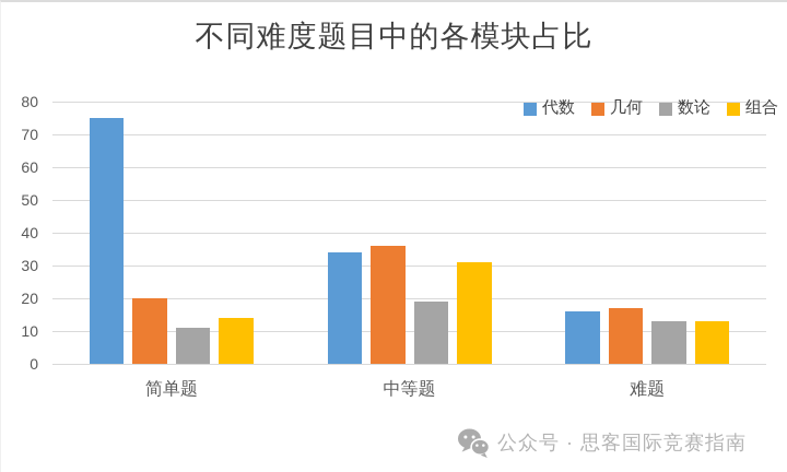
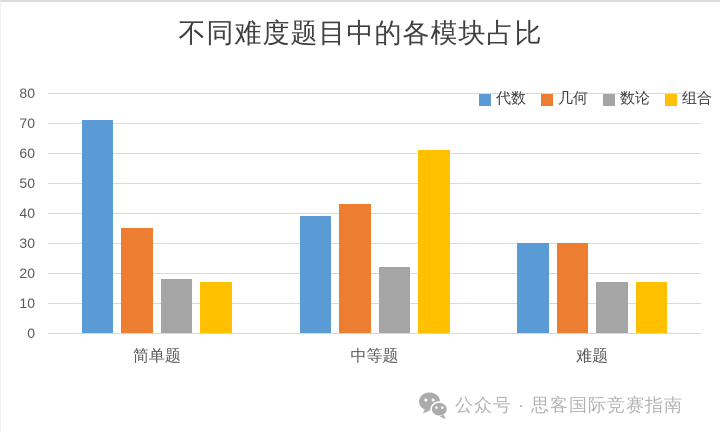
代数/简单题: 75 -> 71
几何/简单题: 20 -> 35
数论/简单题: 11 -> 18
组合/简单题: 14 -> 17
代数/中等题: 34 -> 39
几何/中等题: 36 -> 43
数论/中等题: 19 -> 22
组合/中等题: 31 -> 61
代数/难题: 16 -> 30
几何/难题: 17 -> 30
数论/难题: 13 -> 17
组合/难题: 13 -> 17
